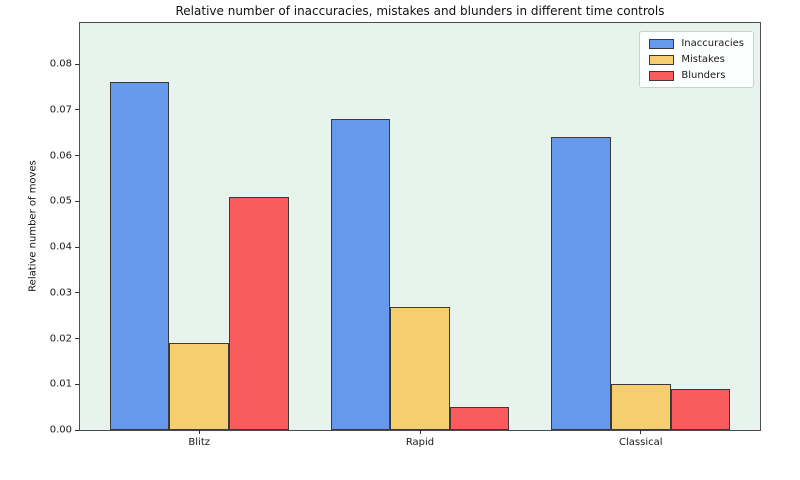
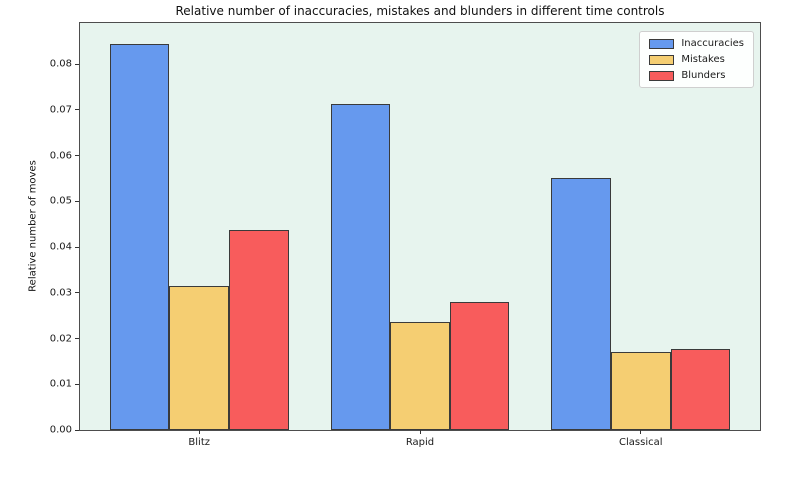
Inaccuracies/Blitz: 0.076 -> 0.085
Mistakes/Blitz: 0.019 -> 0.032
Blunders/Blitz: 0.051 -> 0.044
Inaccuracies/Rapid: 0.068 -> 0.071
Mistakes/Rapid: 0.027 -> 0.024
Blunders/Rapid: 0.005 -> 0.028
Inaccuracies/Classical: 0.064 -> 0.055
Mistakes/Classical: 0.010 -> 0.017
Blunders/Classical: 0.009 -> 0.018
